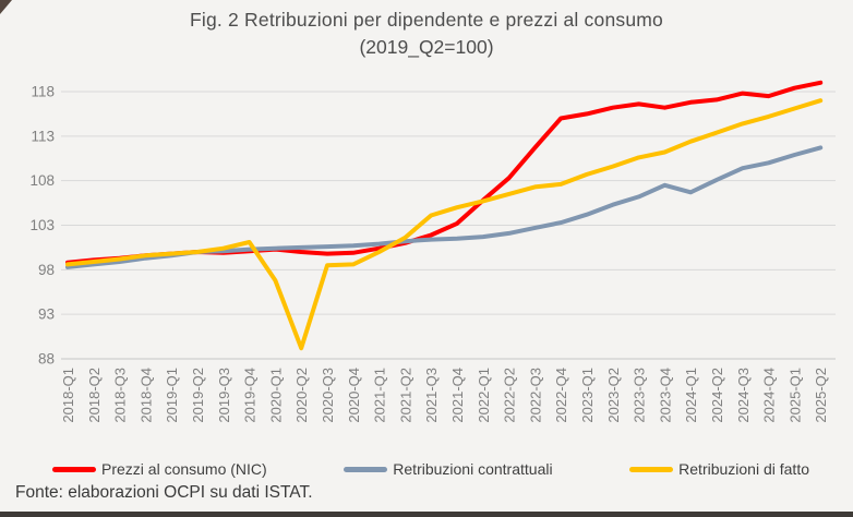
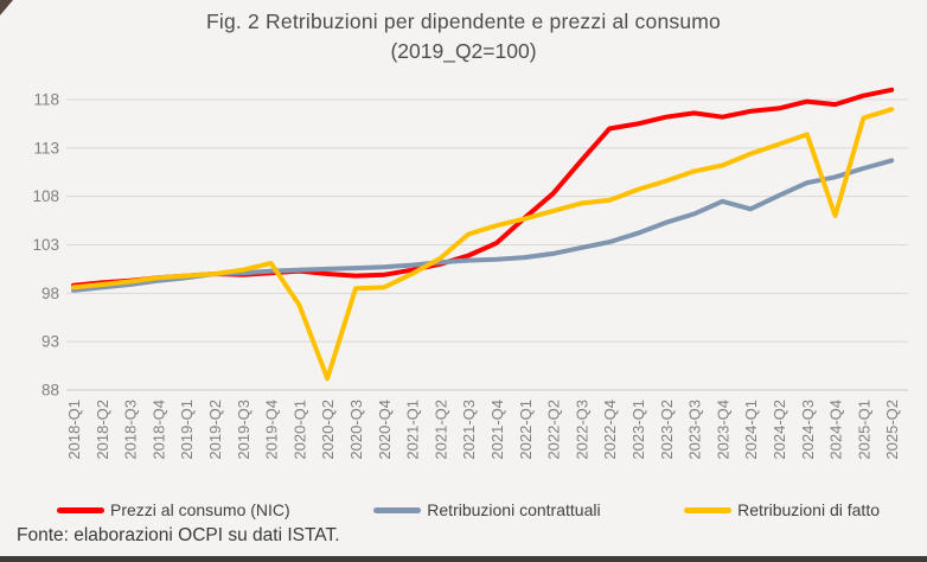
Retribuzioni di fatto/2024-Q4: 115 -> 106
